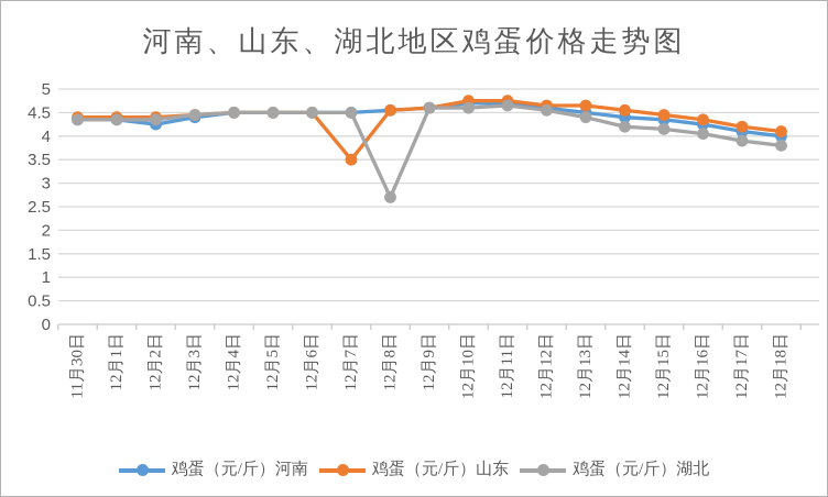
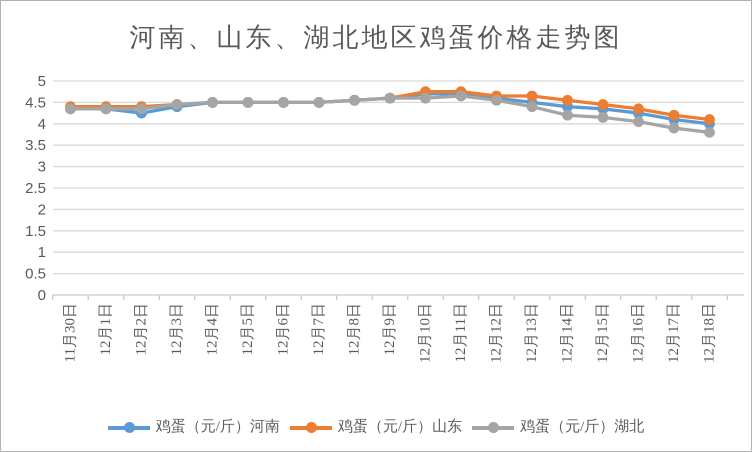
鸡蛋（元/斤）山东/12月7日: 3.5 -> 4.5
鸡蛋（元/斤）湖北/12月8日: 2.7 -> 4.5
